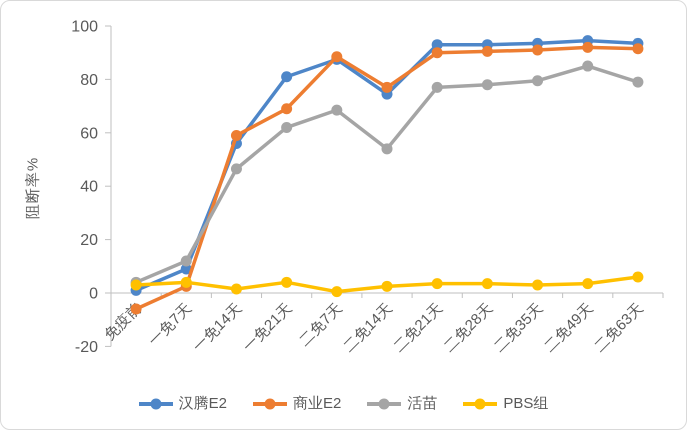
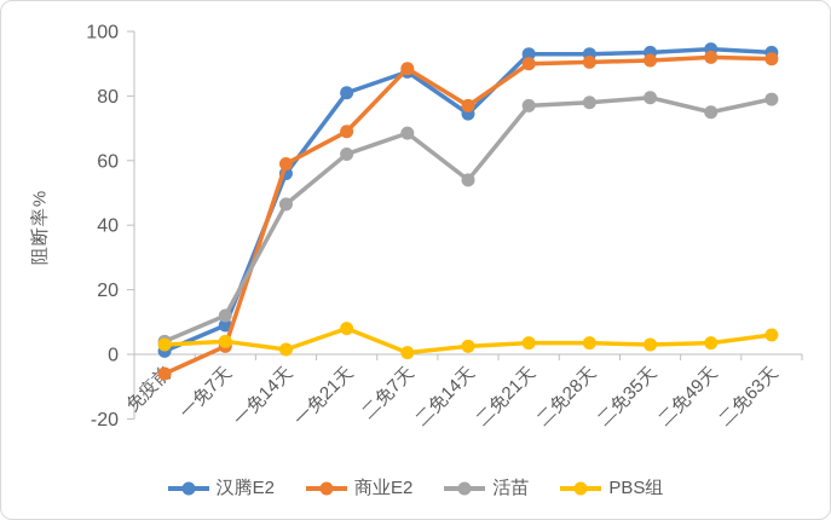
PBS组/一免21天: 4 -> 8
活苗/二免49天: 85 -> 75
